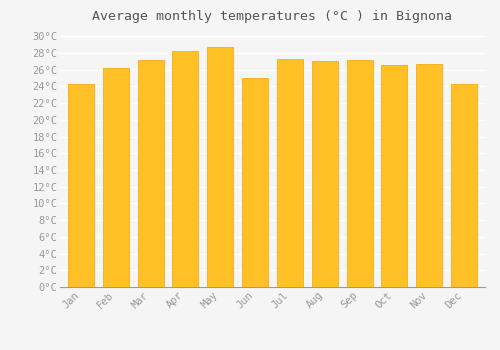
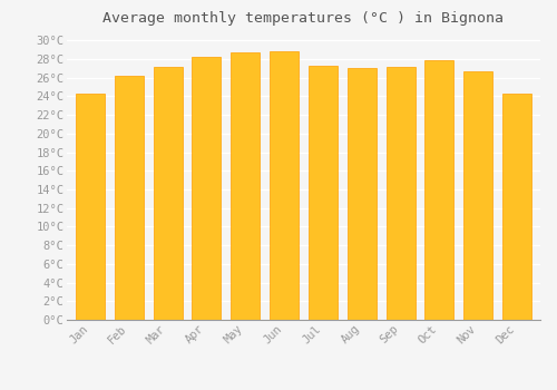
Jun: 25.0°C -> 28.8°C
Oct: 26.6°C -> 27.9°C
